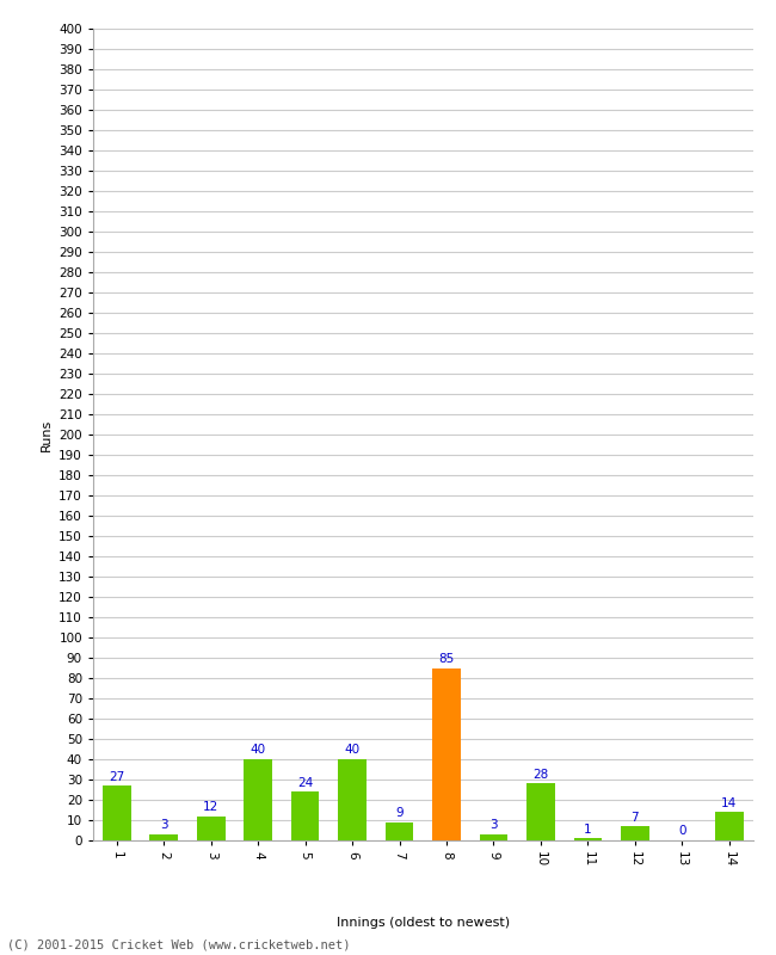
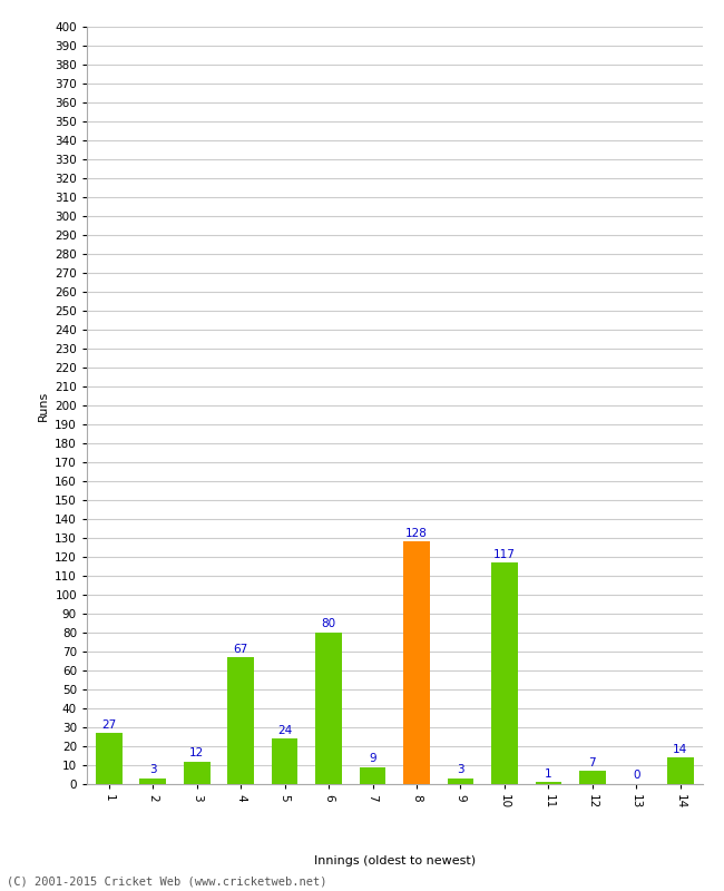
4: 40 -> 67
6: 40 -> 80
8: 85 -> 128
10: 28 -> 117
